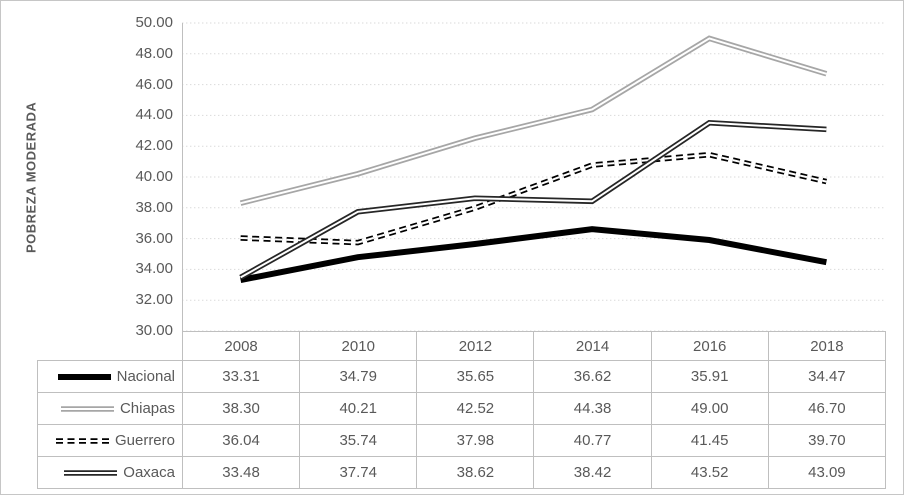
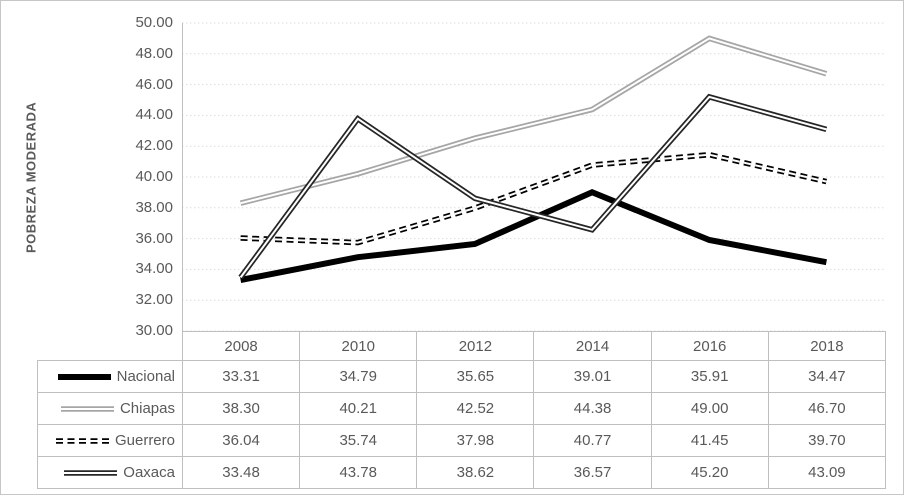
Oaxaca/2010: 37.74 -> 43.78
Nacional/2014: 36.62 -> 39.01
Oaxaca/2014: 38.42 -> 36.57
Oaxaca/2016: 43.52 -> 45.20
